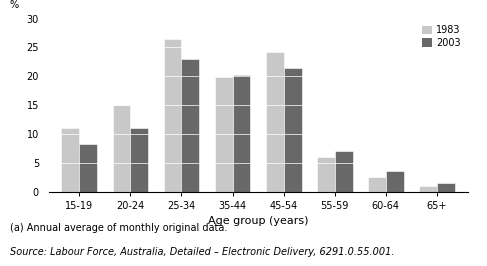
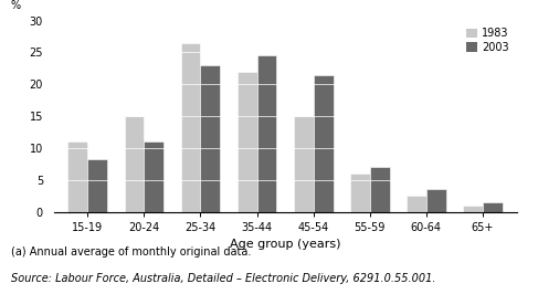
1983/35-44: 19.8 -> 22.0
2003/35-44: 20.2 -> 24.5
1983/45-54: 24.2 -> 15.0
